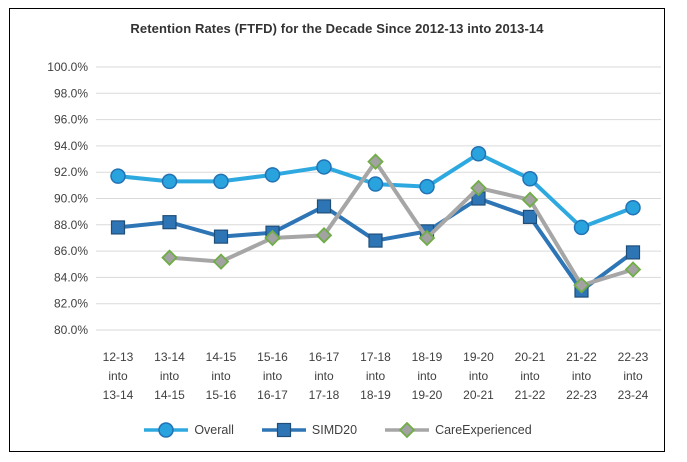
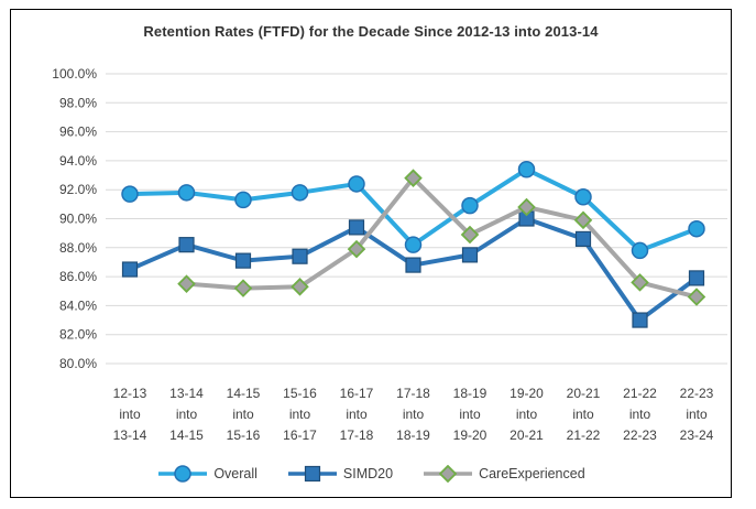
SIMD20/12-13 into 13-14: 87.8% -> 86.5%
Overall/13-14 into 14-15: 91.3% -> 91.8%
CareExperienced/15-16 into 16-17: 87.0% -> 85.3%
CareExperienced/16-17 into 17-18: 87.2% -> 87.9%
Overall/17-18 into 18-19: 91.1% -> 88.2%
CareExperienced/18-19 into 19-20: 87.0% -> 88.9%
CareExperienced/21-22 into 22-23: 83.4% -> 85.6%
